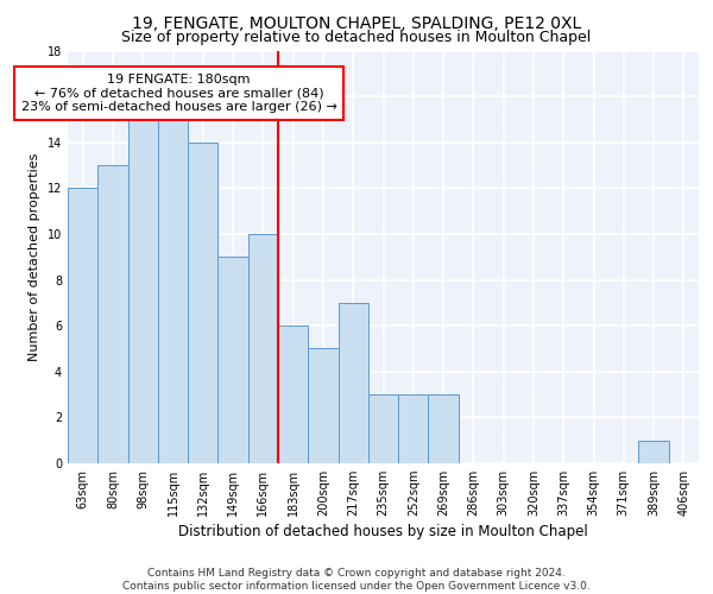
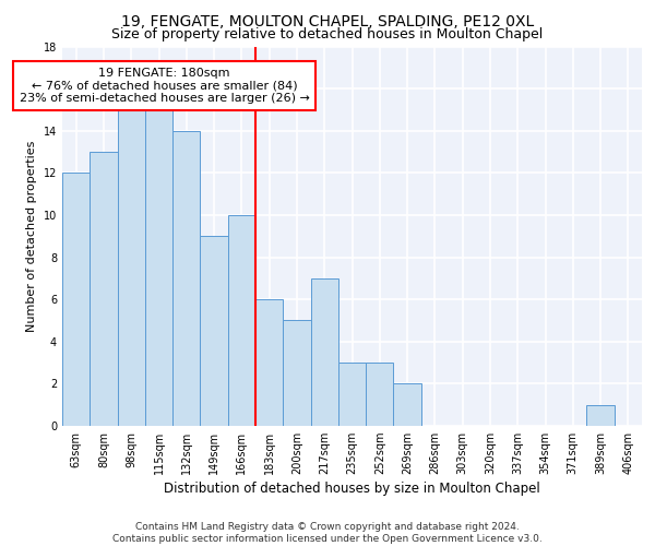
269sqm: 3 -> 2
